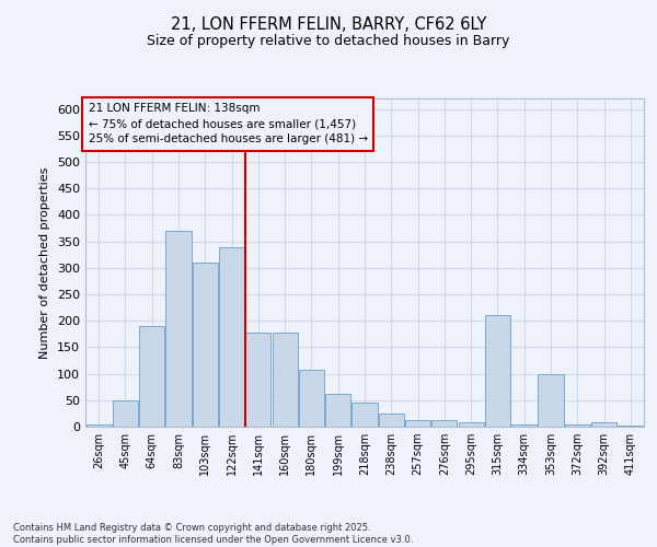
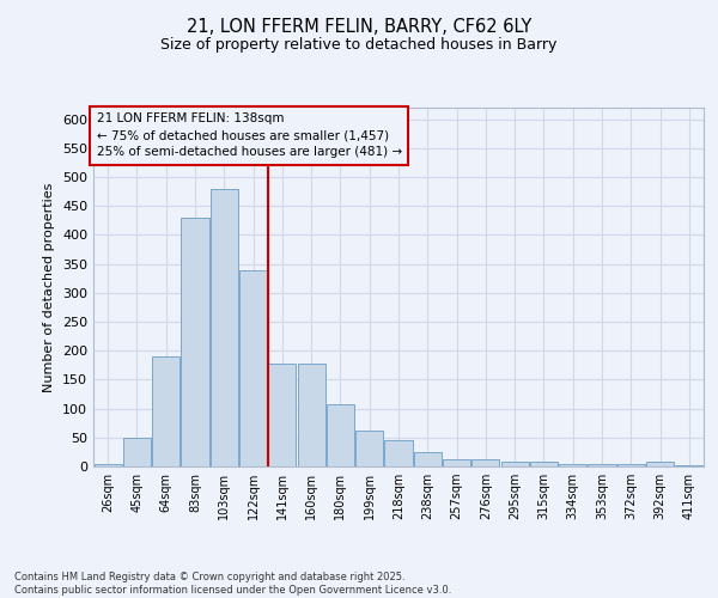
83sqm: 370 -> 430
103sqm: 310 -> 480
315sqm: 210 -> 8
353sqm: 100 -> 5
